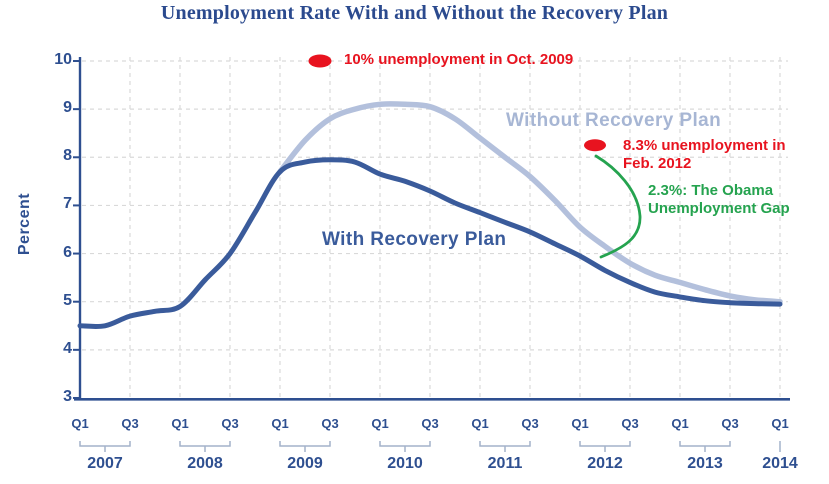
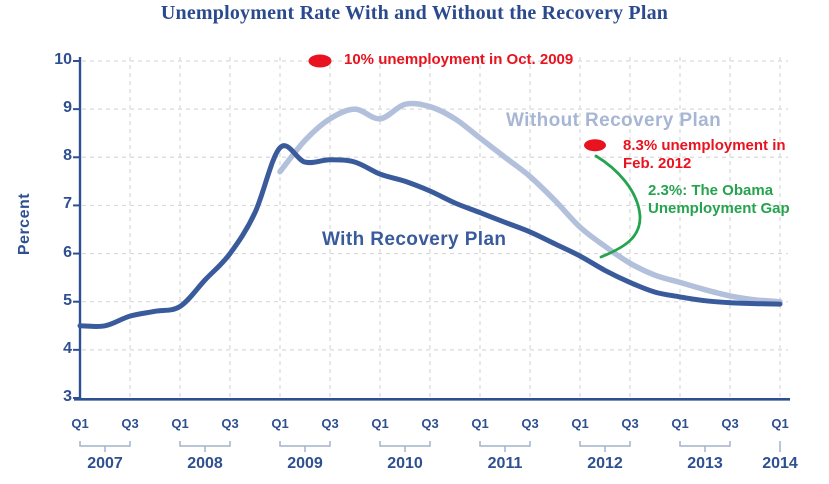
With Recovery Plan/2009Q1: 7.7 -> 8.2
Without Recovery Plan/2010Q1: 9.1 -> 8.8
